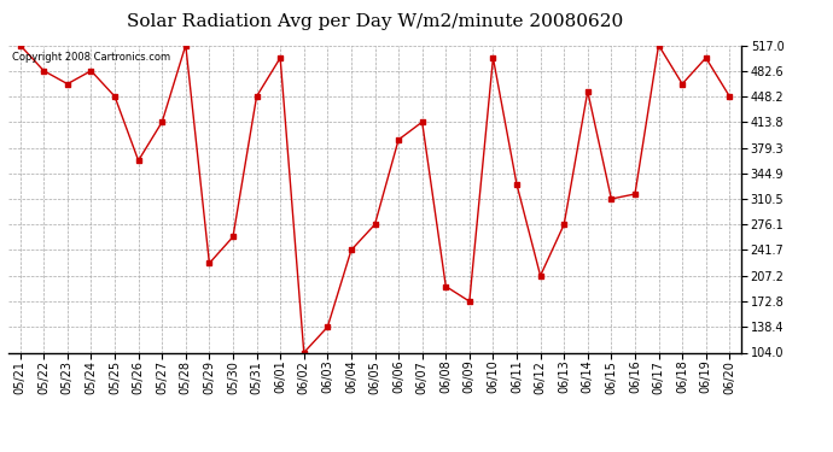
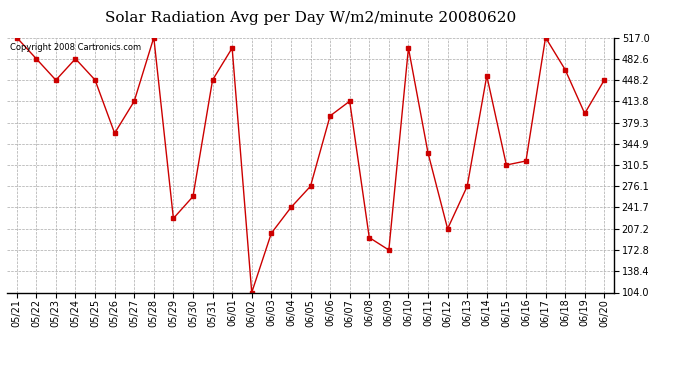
05/23: 465 -> 448
06/03: 138 -> 200
06/19: 500 -> 394
